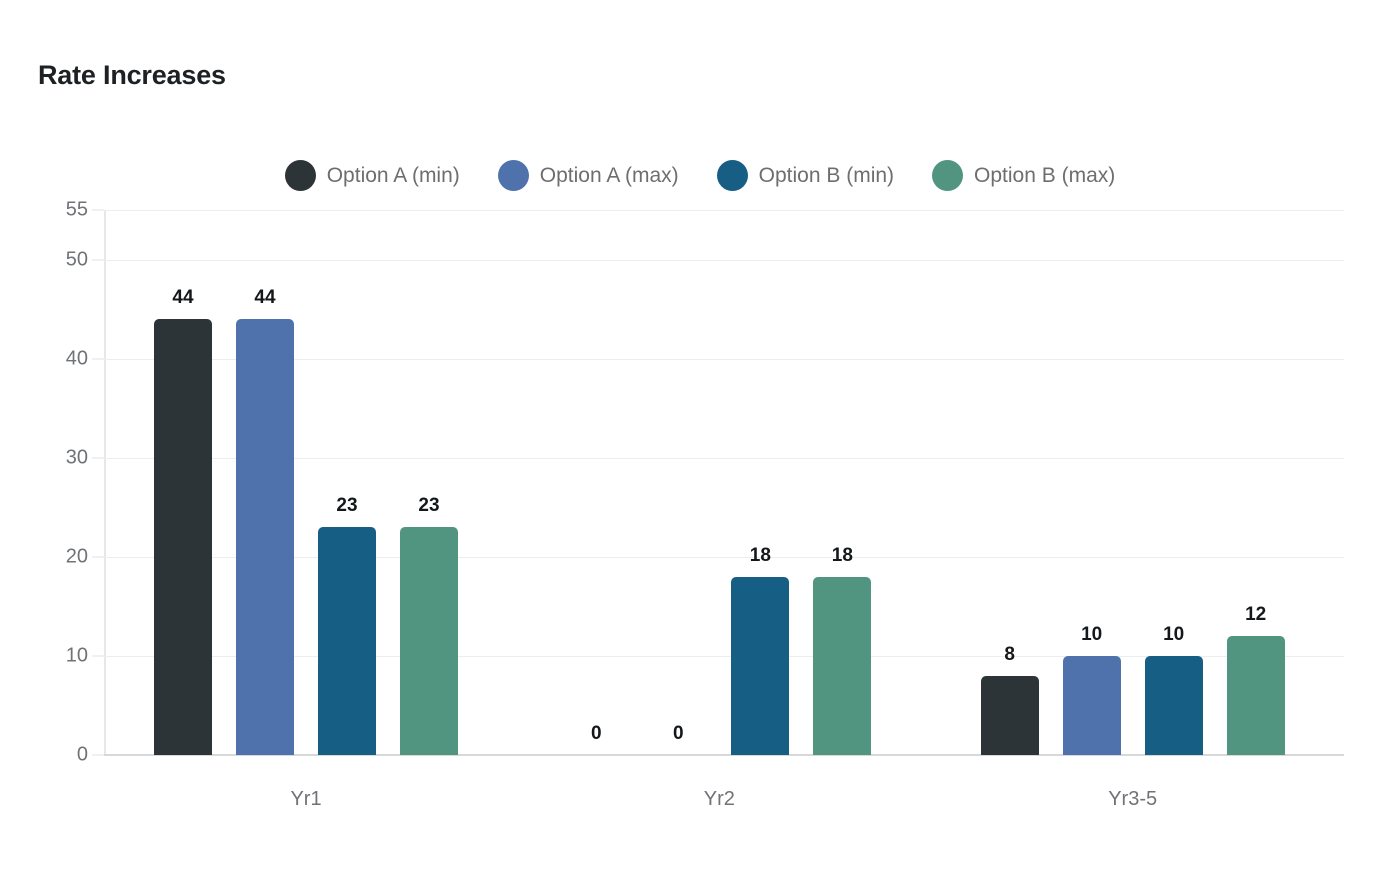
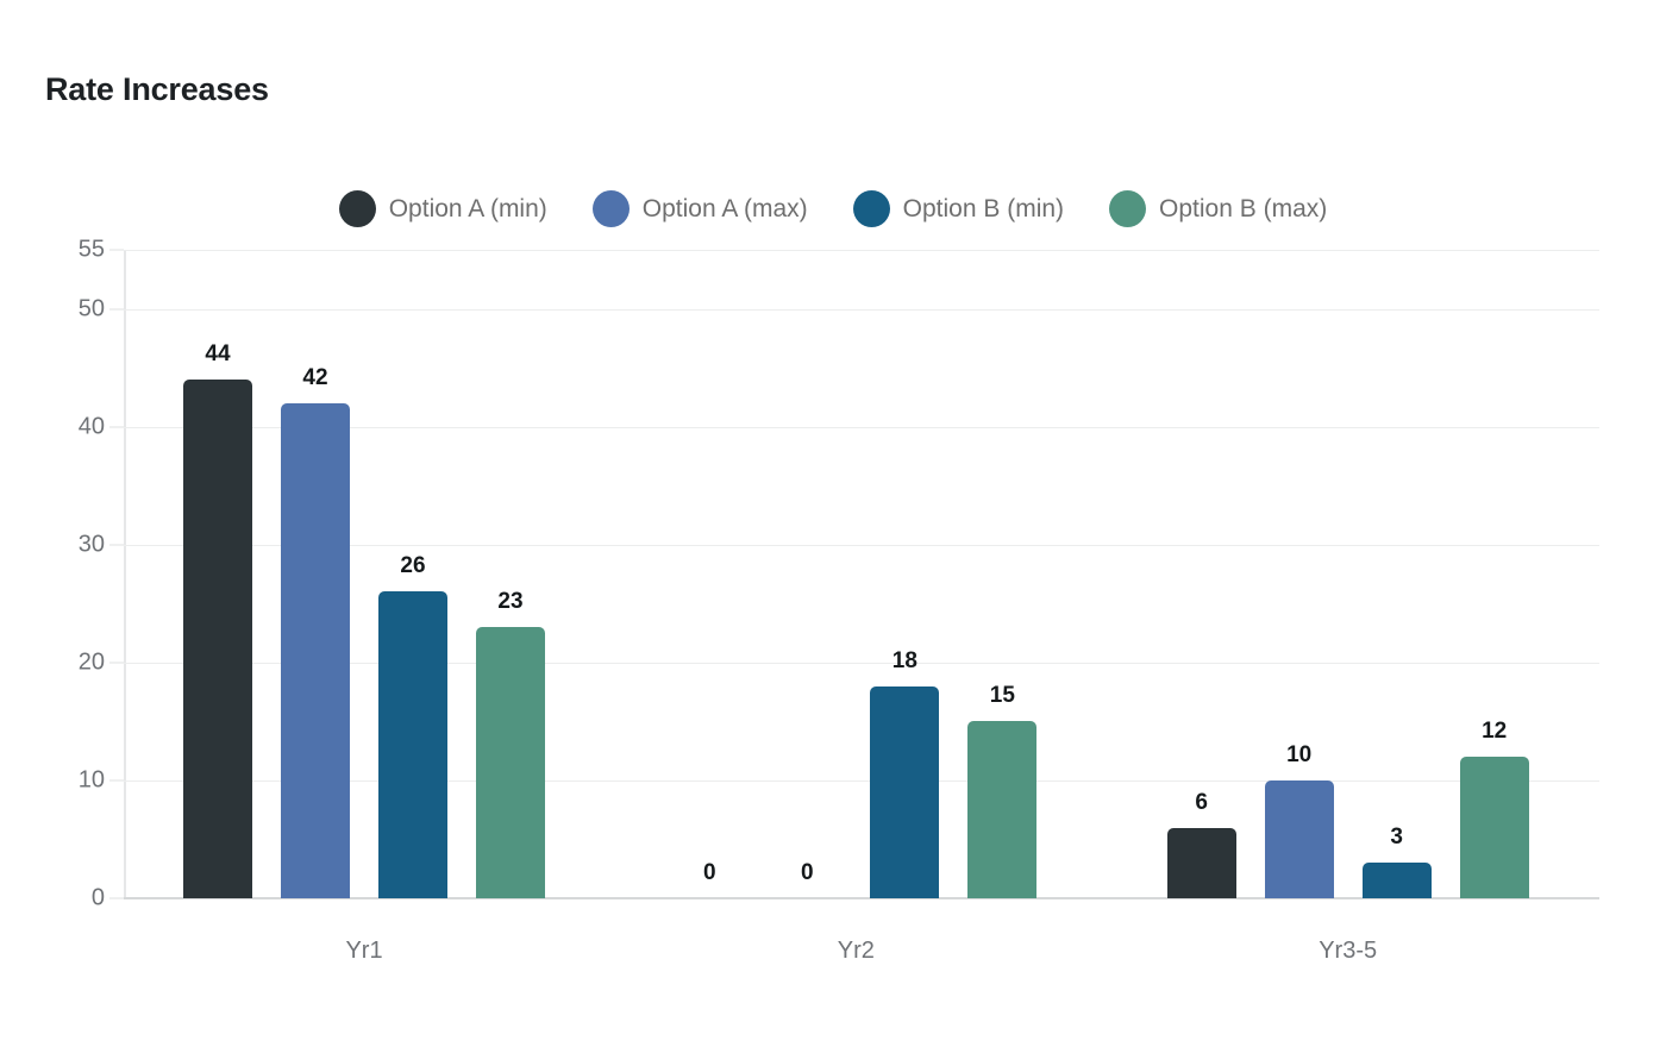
Option A (max)/Yr1: 44 -> 42
Option B (min)/Yr1: 23 -> 26
Option B (max)/Yr2: 18 -> 15
Option A (min)/Yr3-5: 8 -> 6
Option B (min)/Yr3-5: 10 -> 3
